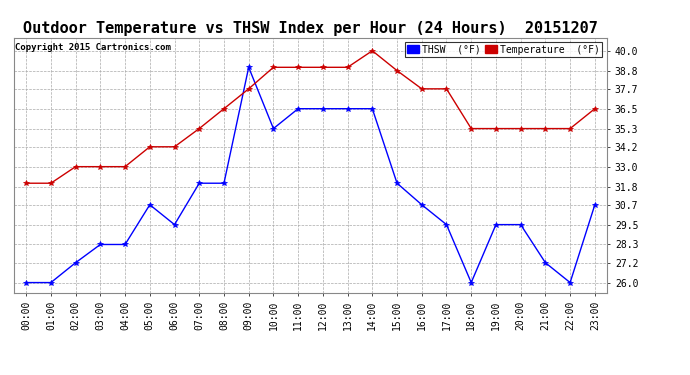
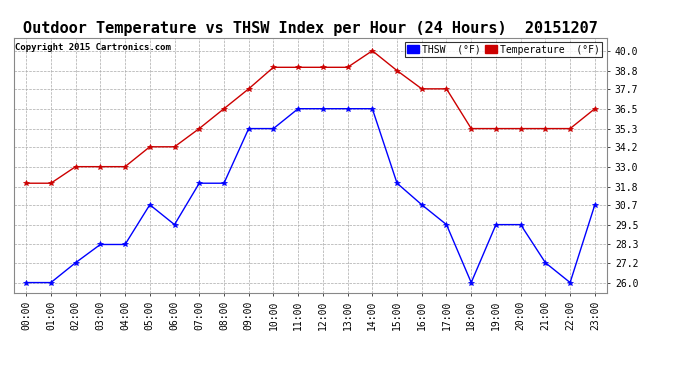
THSW (°F)/09:00: 39.0 -> 35.3
